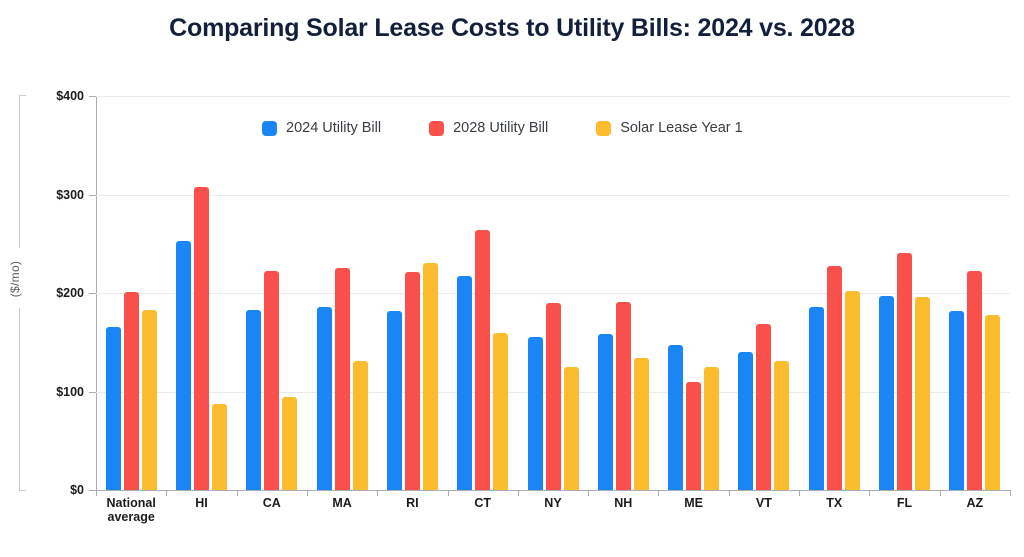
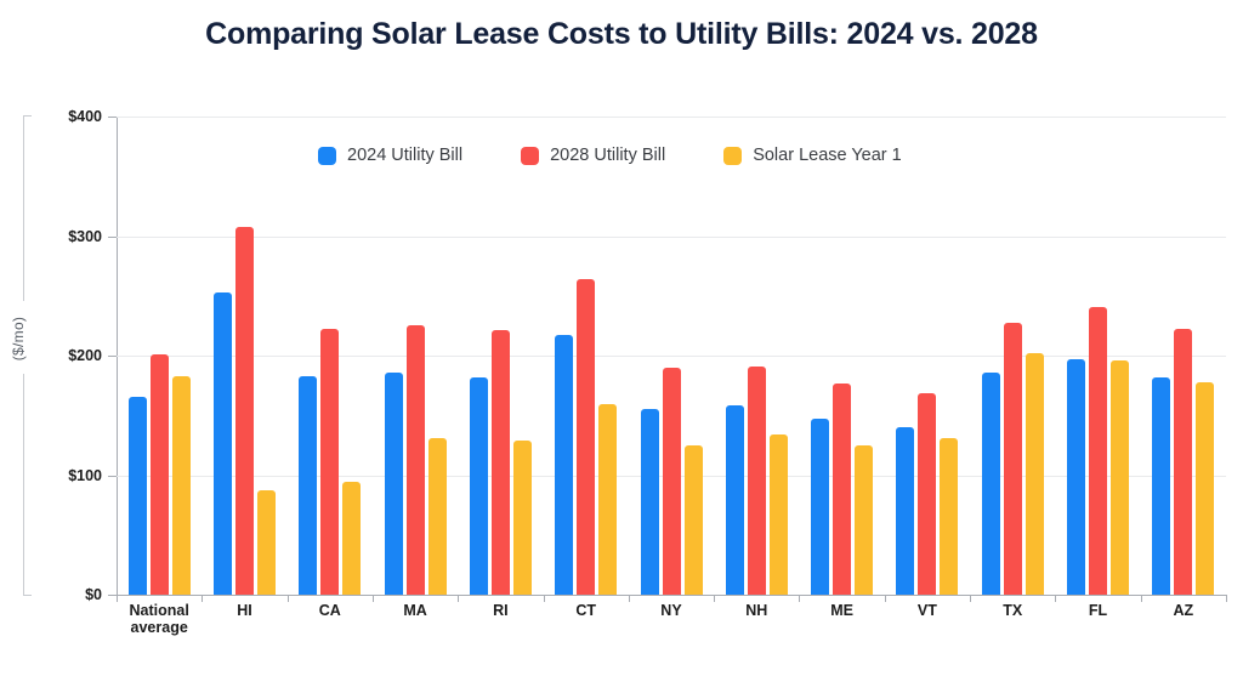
Solar Lease Year 1/RI: $230 -> $130
2028 Utility Bill/ME: $110 -> $180
